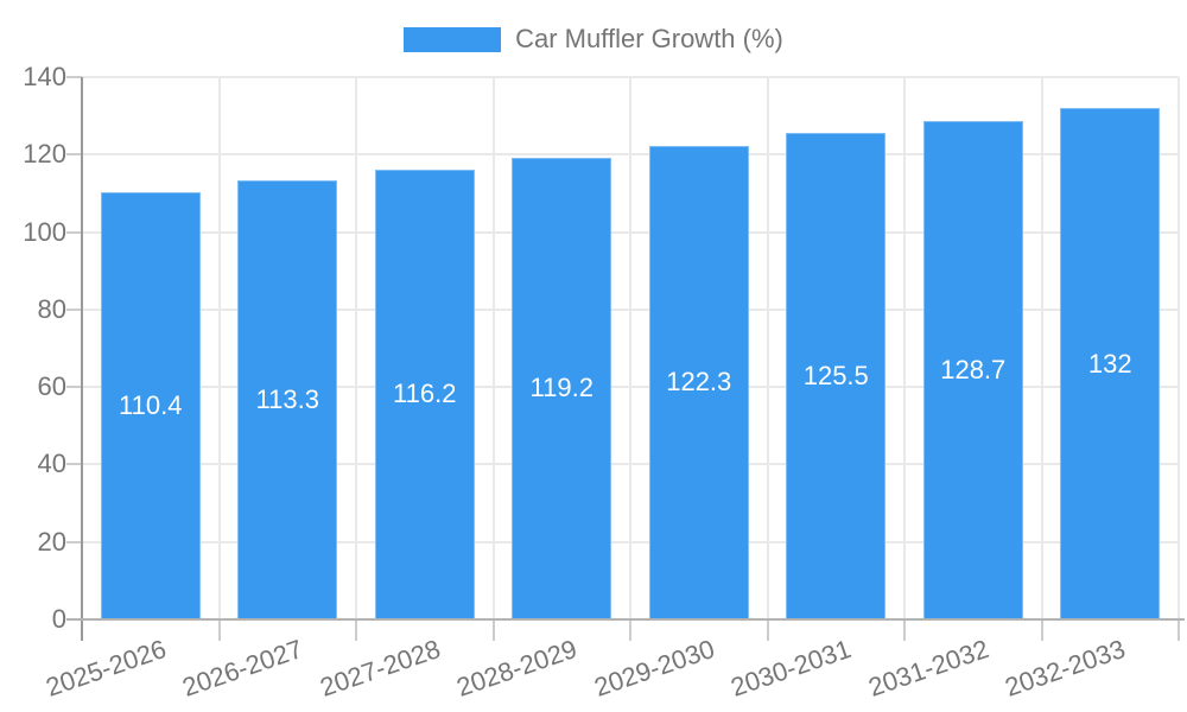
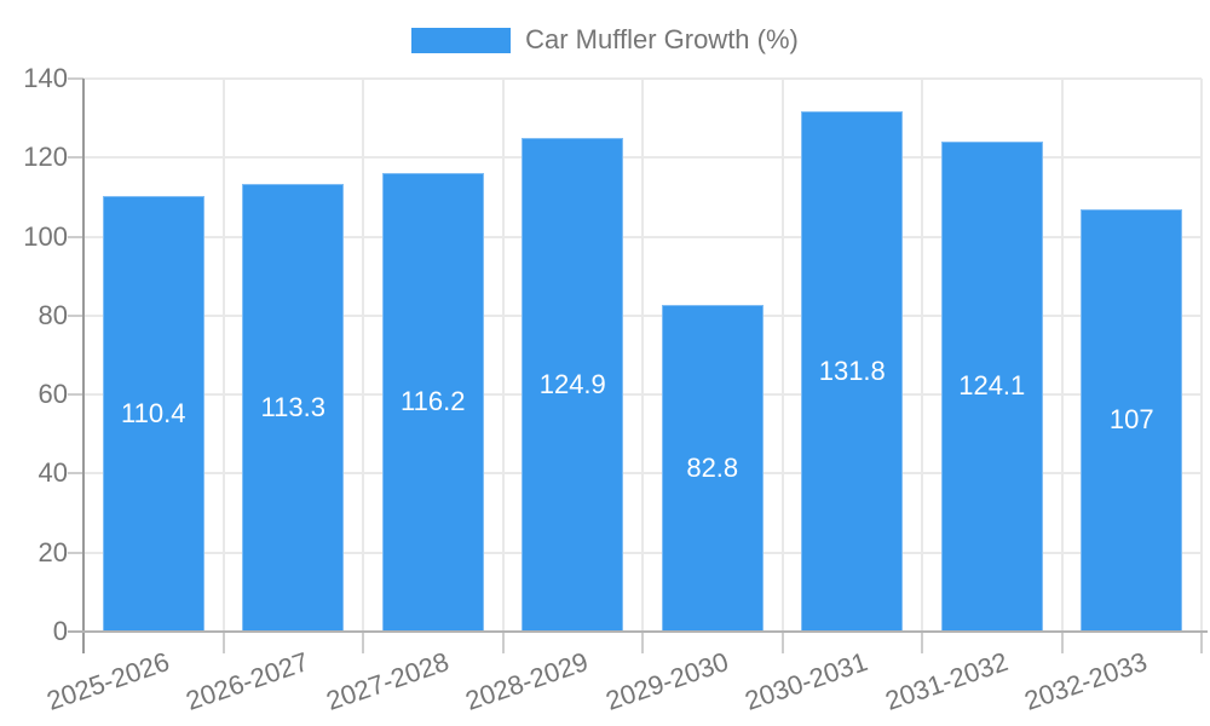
2028-2029: 119.2 -> 124.9
2029-2030: 122.3 -> 82.8
2030-2031: 125.5 -> 131.8
2031-2032: 128.7 -> 124.1
2032-2033: 132 -> 107
